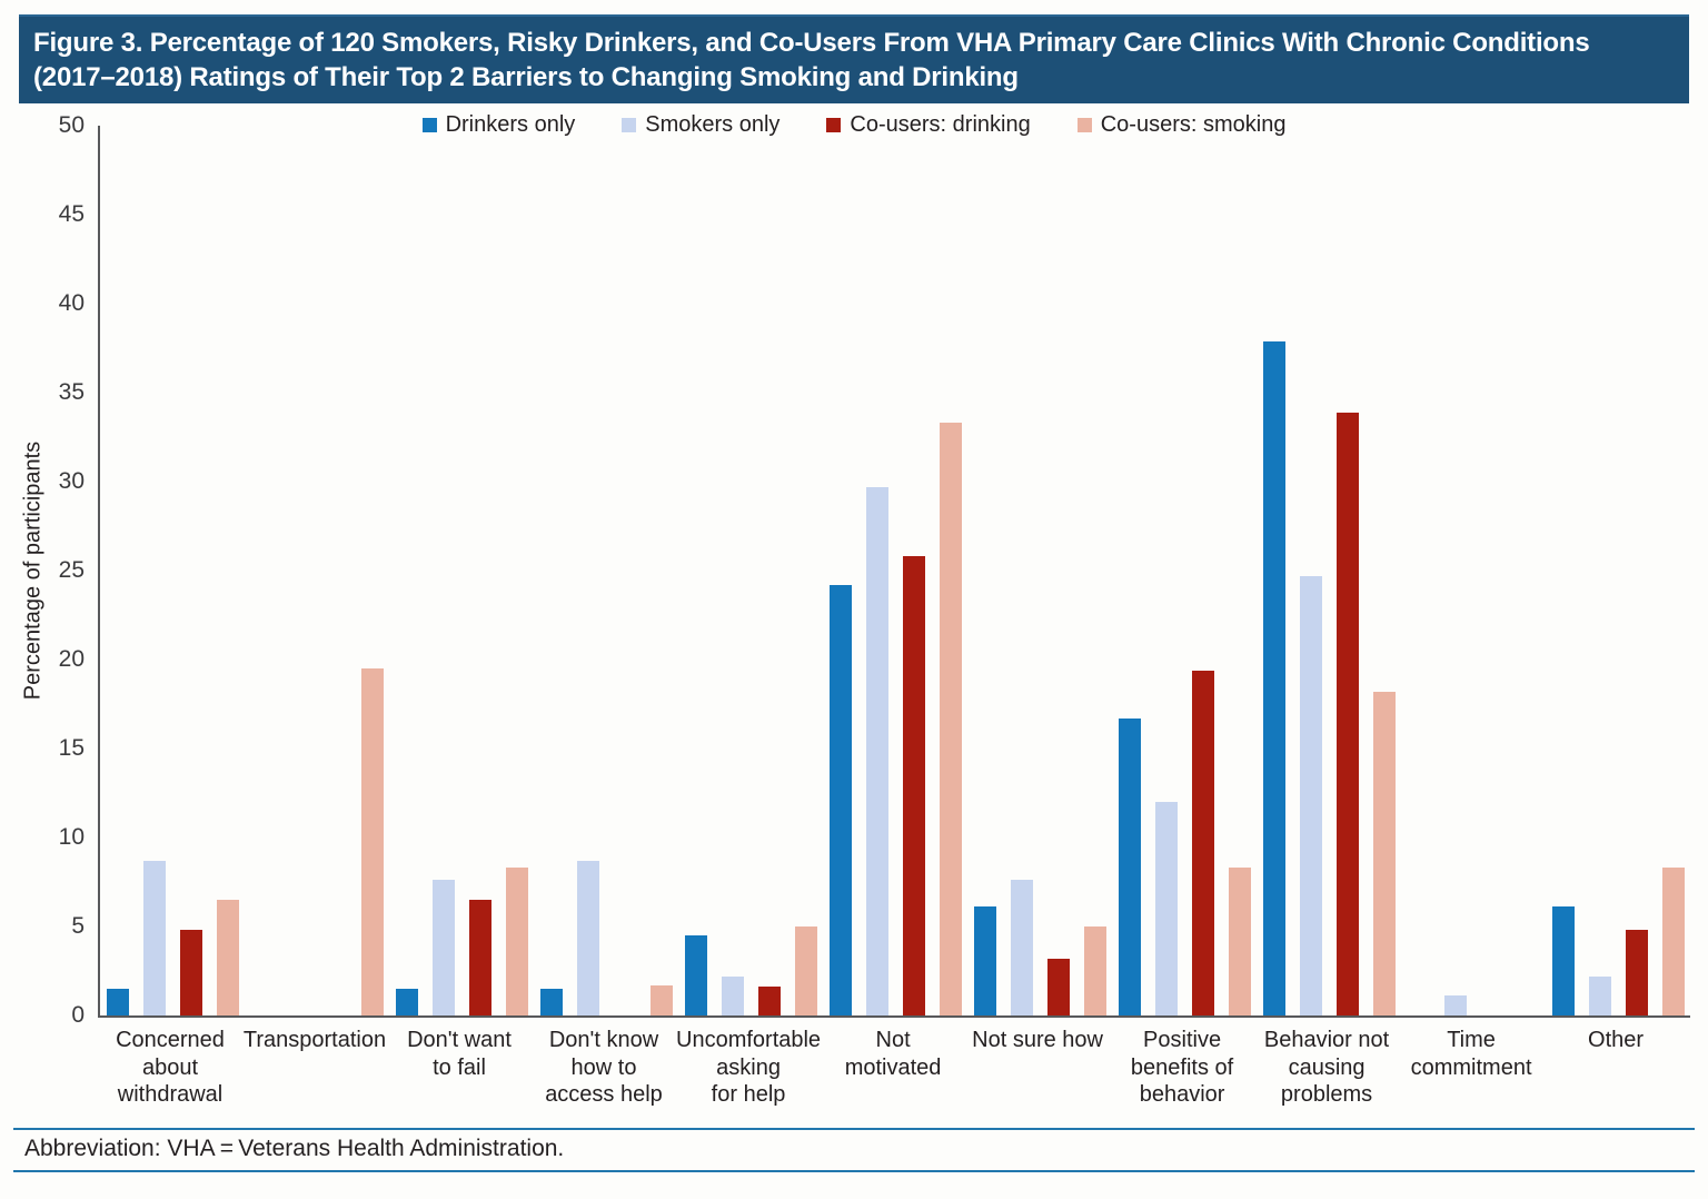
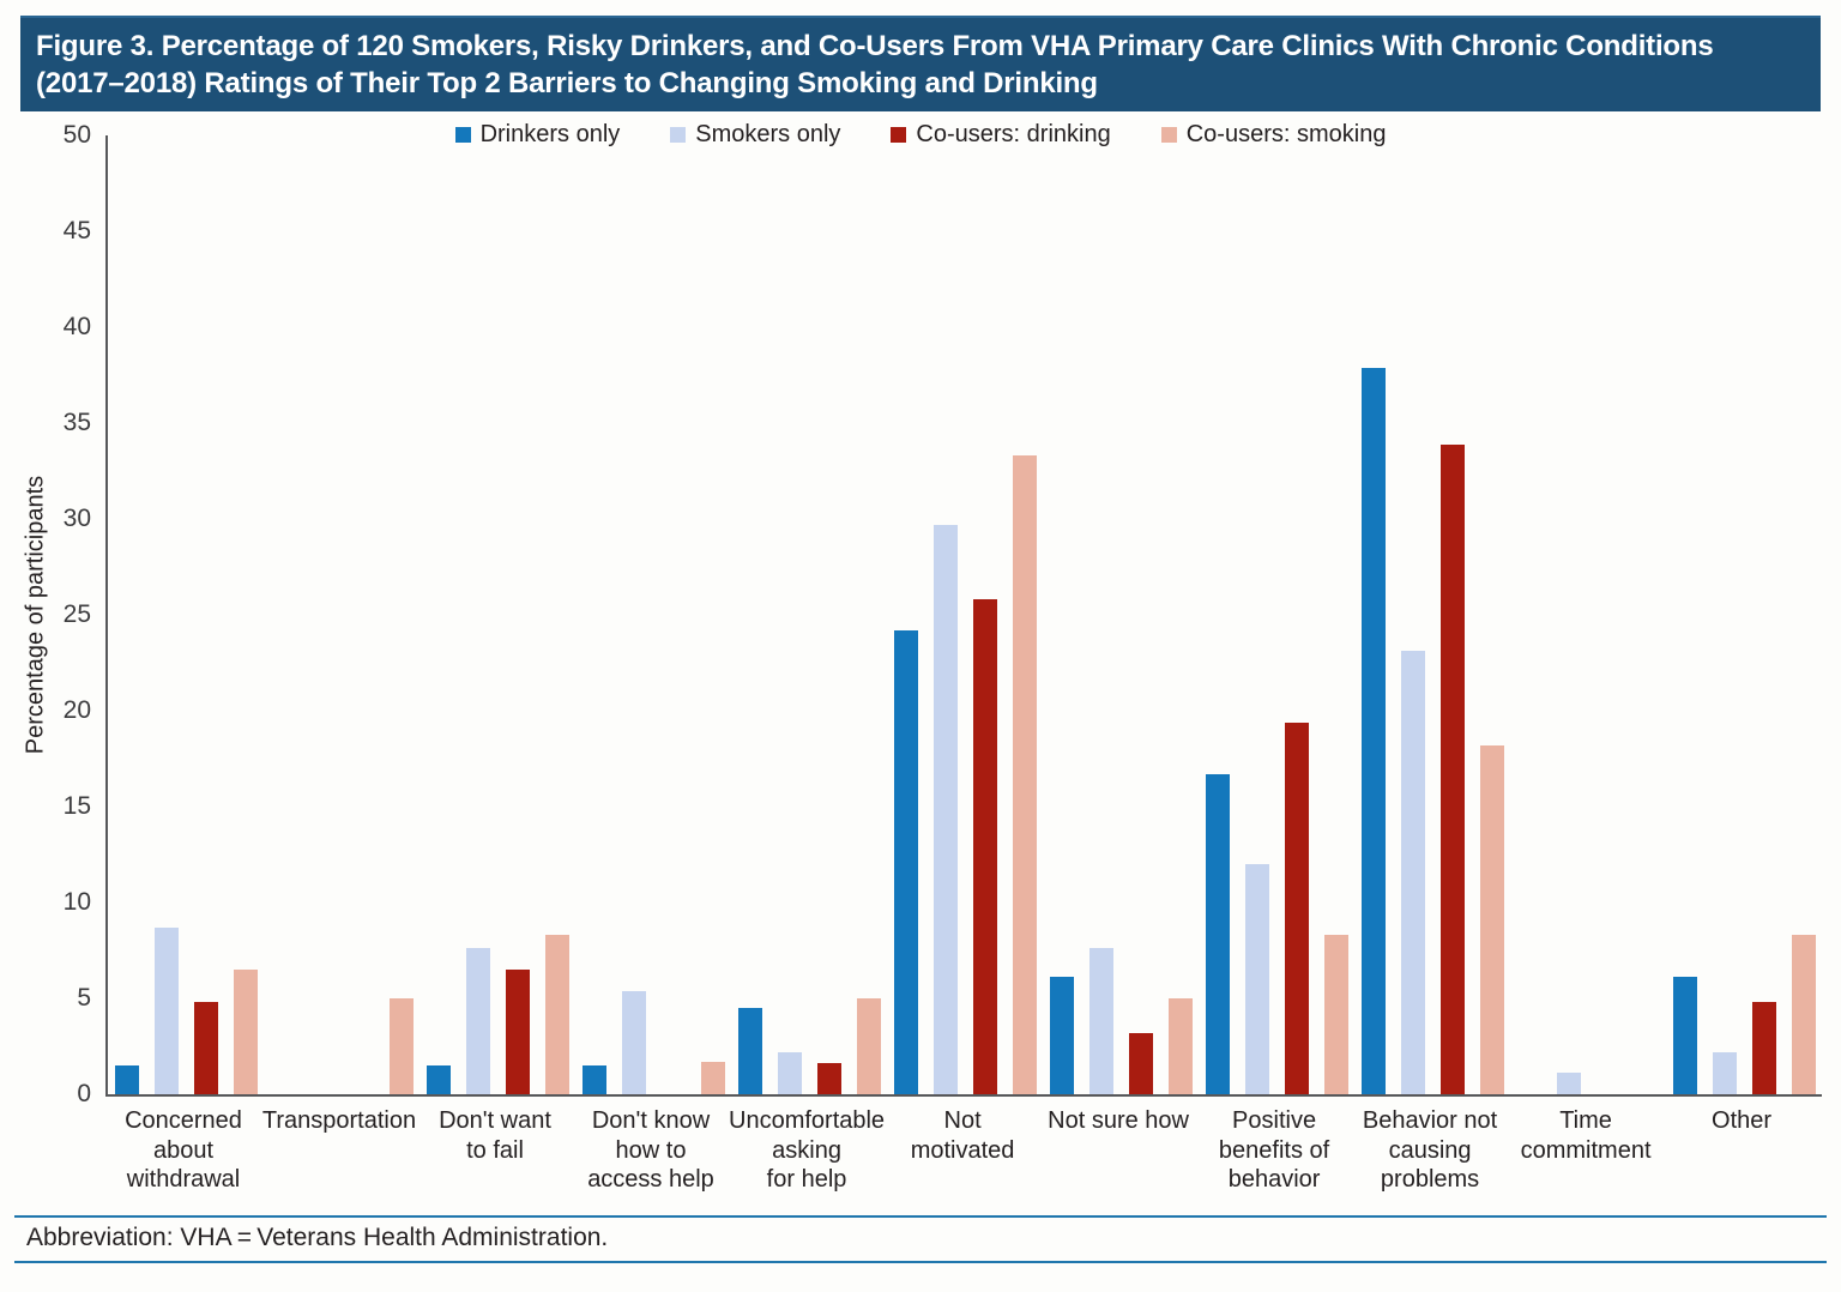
Co-users: smoking/Transportation: 19.5 -> 5.0
Smokers only/Don't know how to access help: 8.7 -> 5.4
Smokers only/Behavior not causing problems: 24.7 -> 23.1
